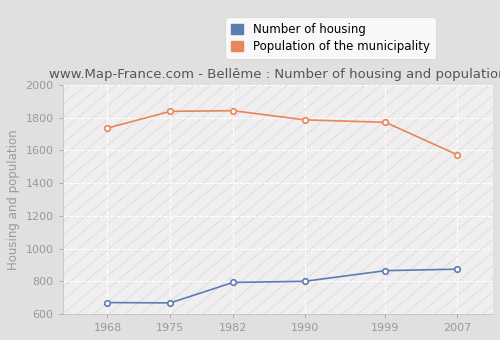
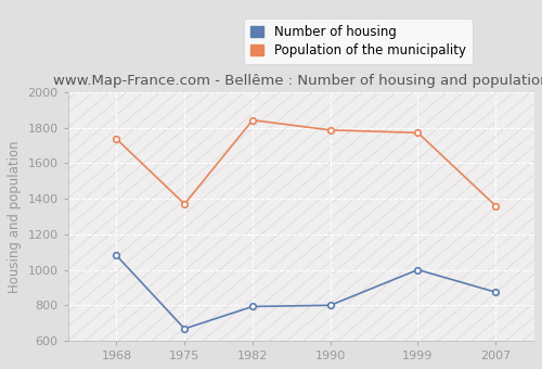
Number of housing/1968: 670 -> 1080
Population of the municipality/1975: 1840 -> 1370
Number of housing/1999: 860 -> 1000
Population of the municipality/2007: 1570 -> 1360
